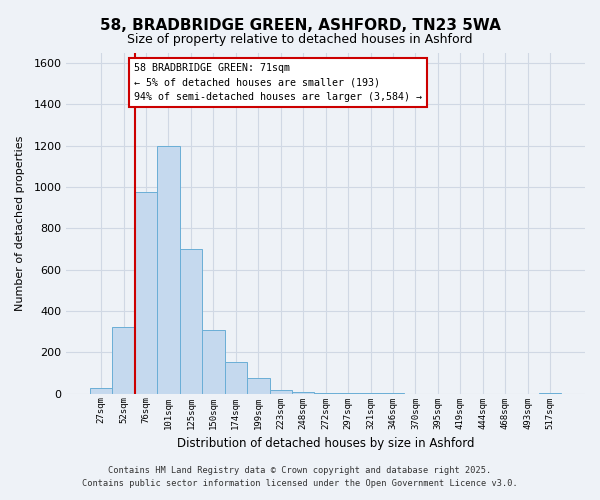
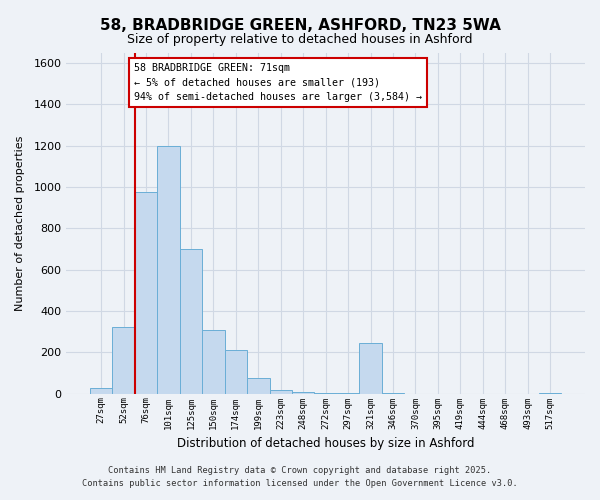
174sqm: 155 -> 210
321sqm: 1 -> 245
